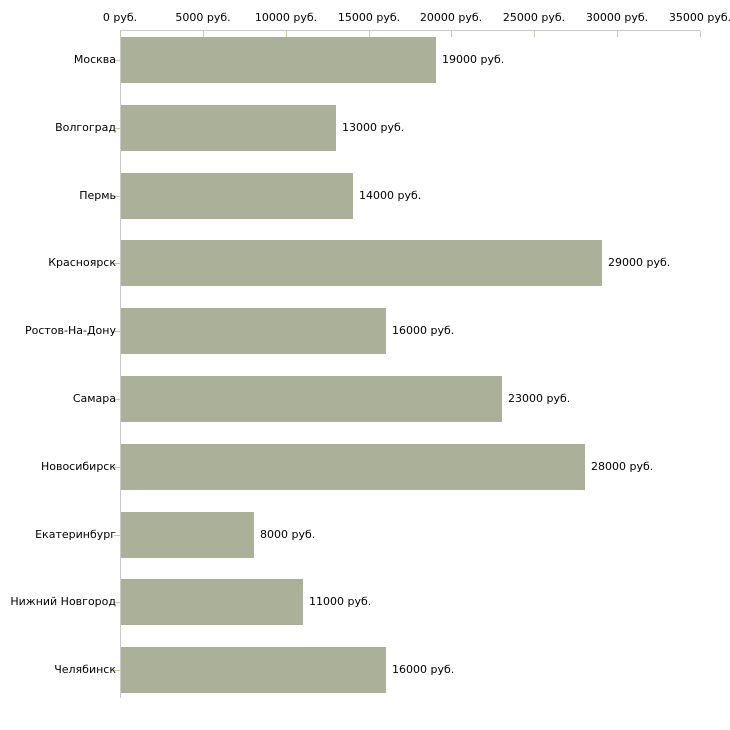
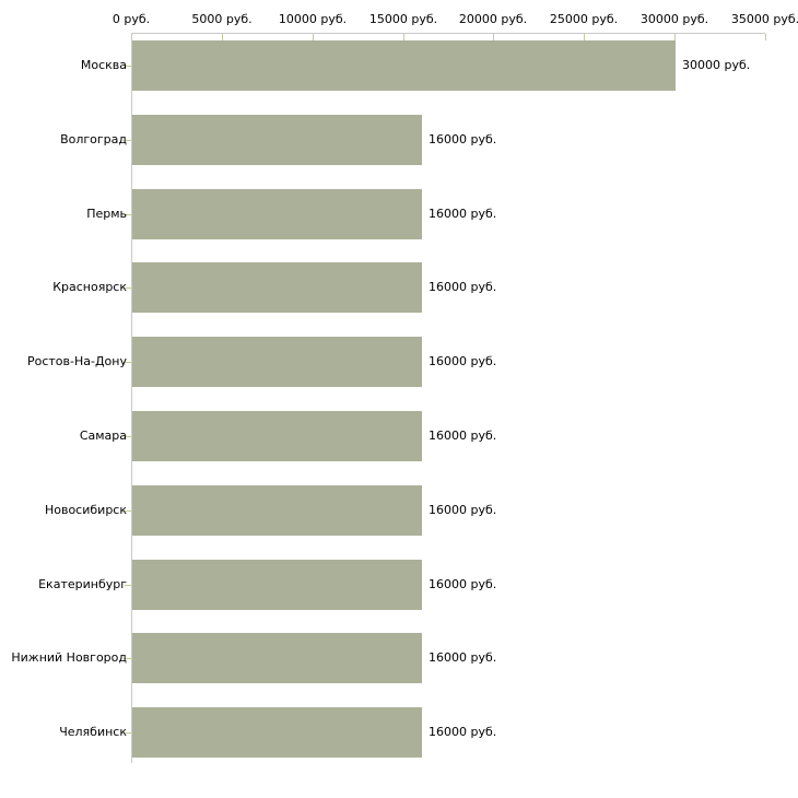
Москва: 19000 -> 30000
Волгоград: 13000 -> 16000
Пермь: 14000 -> 16000
Красноярск: 29000 -> 16000
Самара: 23000 -> 16000
Новосибирск: 28000 -> 16000
Екатеринбург: 8000 -> 16000
Нижний Новгород: 11000 -> 16000
